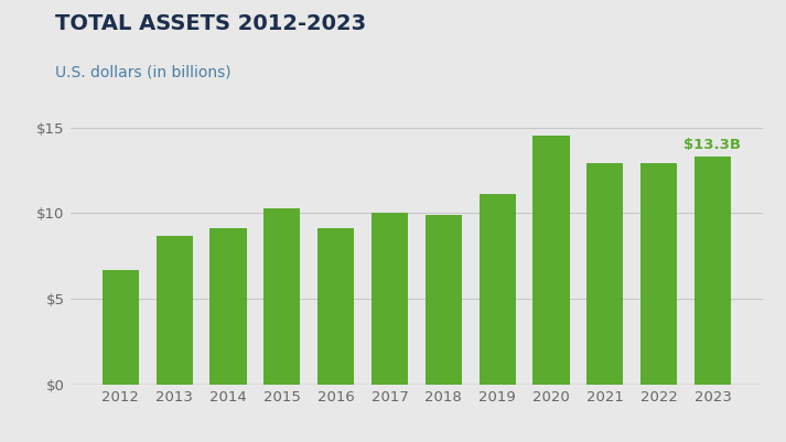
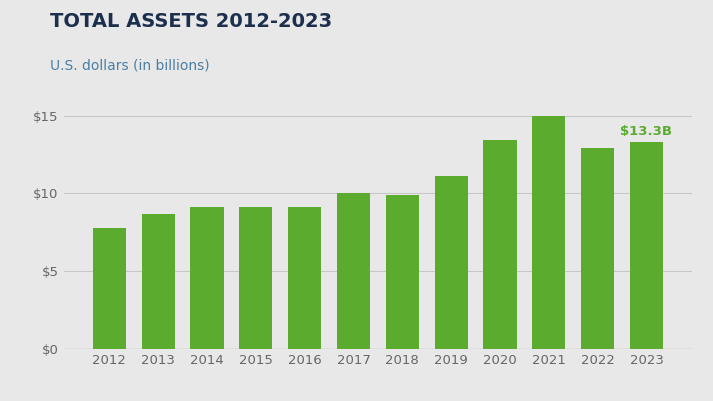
2012: $6.7 -> $7.8
2015: $10.3 -> $9.1
2020: $14.5 -> $13.4
2021: $12.9 -> $15.0
